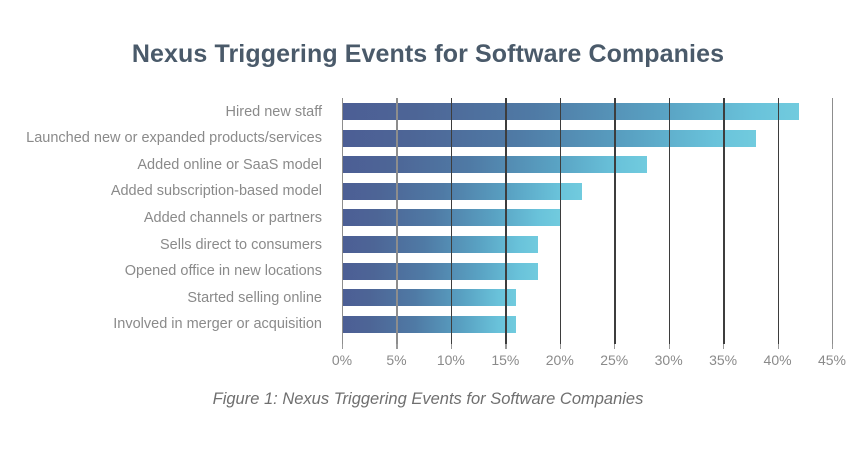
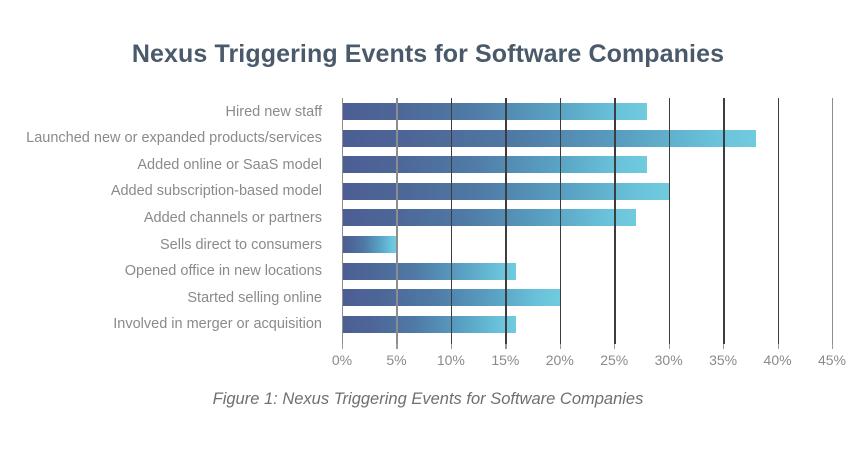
Hired new staff: 42% -> 28%
Added subscription-based model: 22% -> 30%
Added channels or partners: 20% -> 27%
Sells direct to consumers: 18% -> 5%
Opened office in new locations: 18% -> 16%
Started selling online: 16% -> 20%
